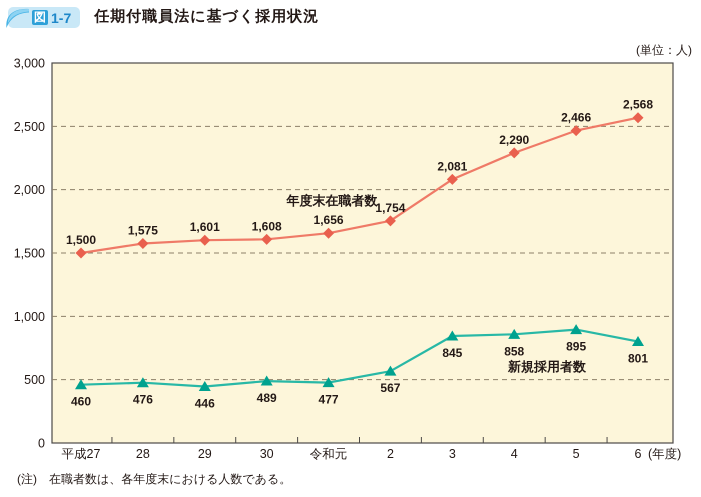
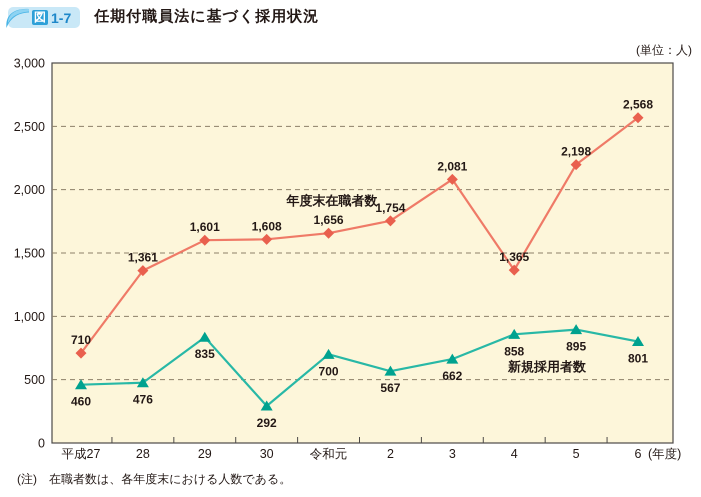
年度末在職者数/平成27: 1,500 -> 710
年度末在職者数/28: 1,575 -> 1,361
新規採用者数/29: 446 -> 835
新規採用者数/30: 489 -> 292
新規採用者数/令和元: 477 -> 700
新規採用者数/3: 845 -> 662
年度末在職者数/4: 2,290 -> 1,365
年度末在職者数/5: 2,466 -> 2,198
